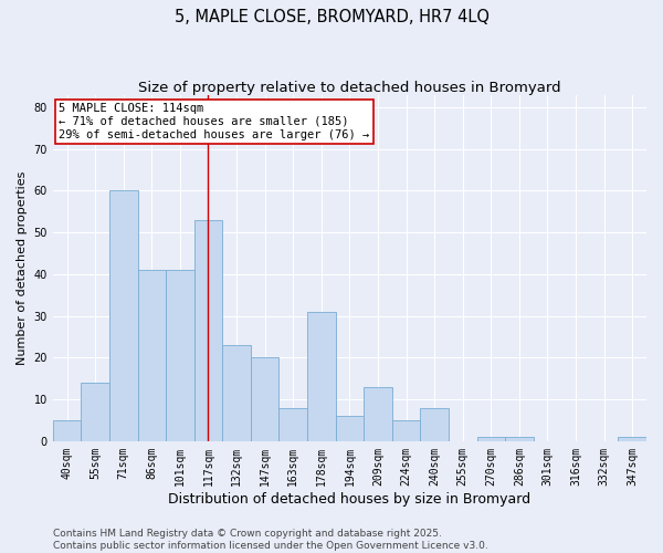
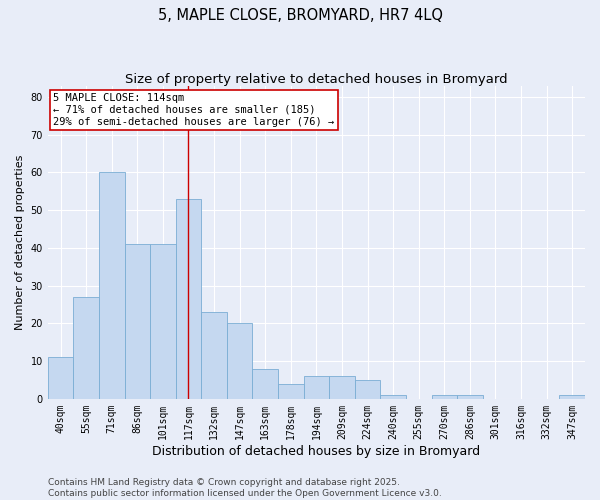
40sqm: 5 -> 11
55sqm: 14 -> 27
178sqm: 31 -> 4
209sqm: 13 -> 6
240sqm: 8 -> 1
